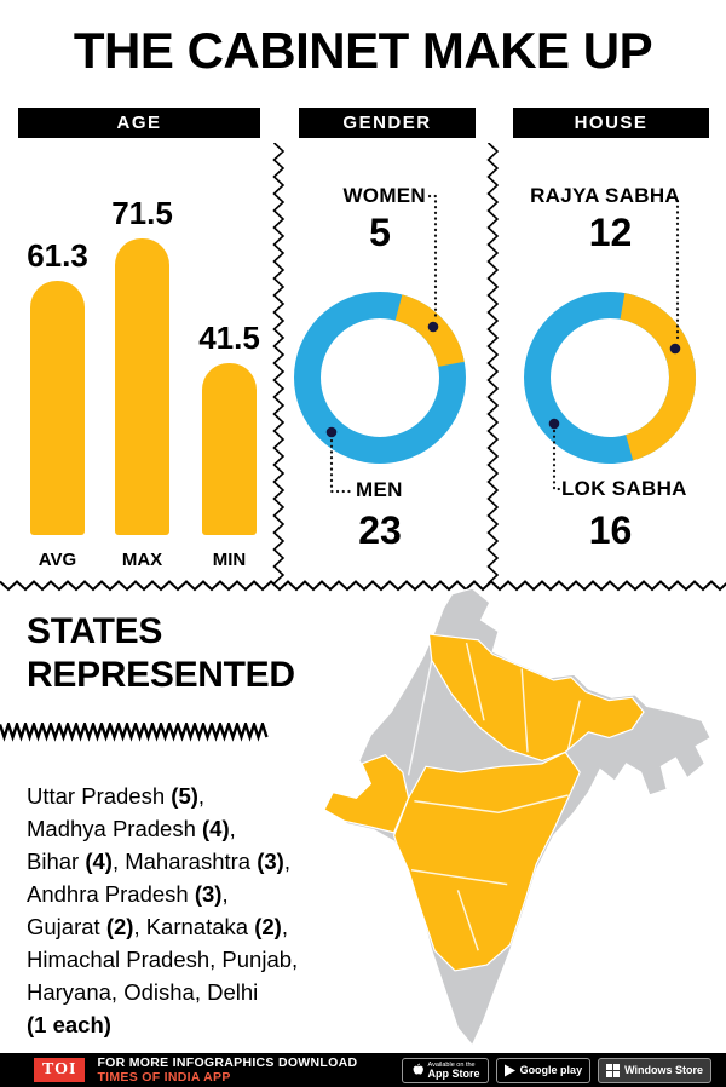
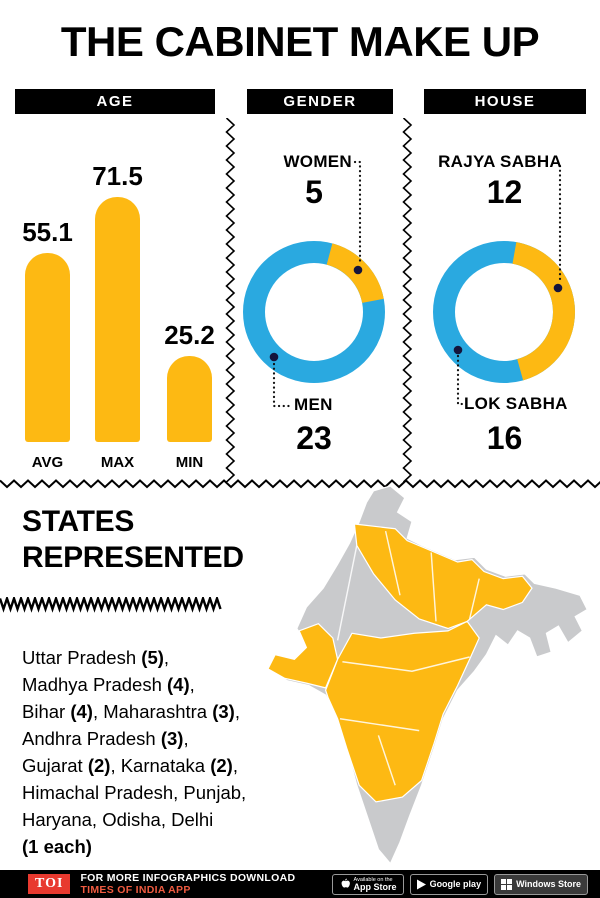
AGE/AVG: 61.3 -> 55.1
AGE/MIN: 41.5 -> 25.2
